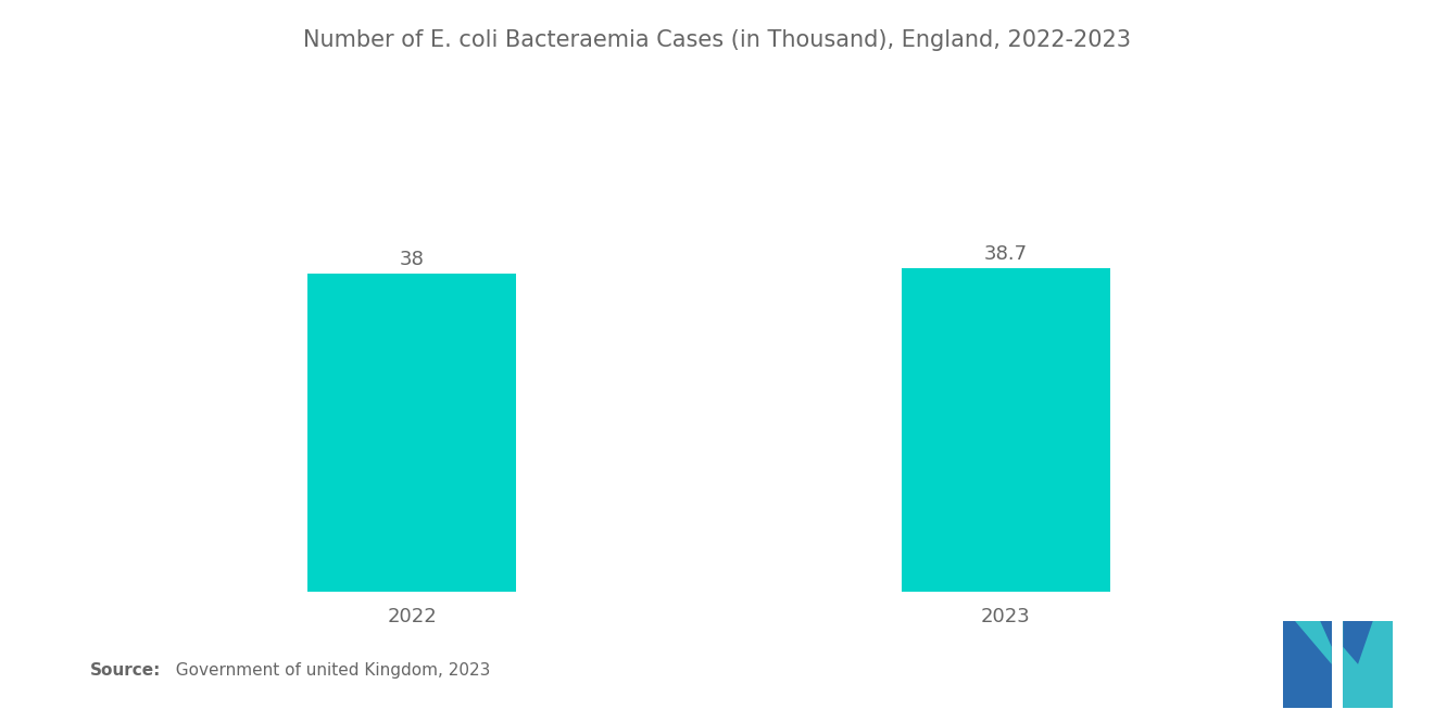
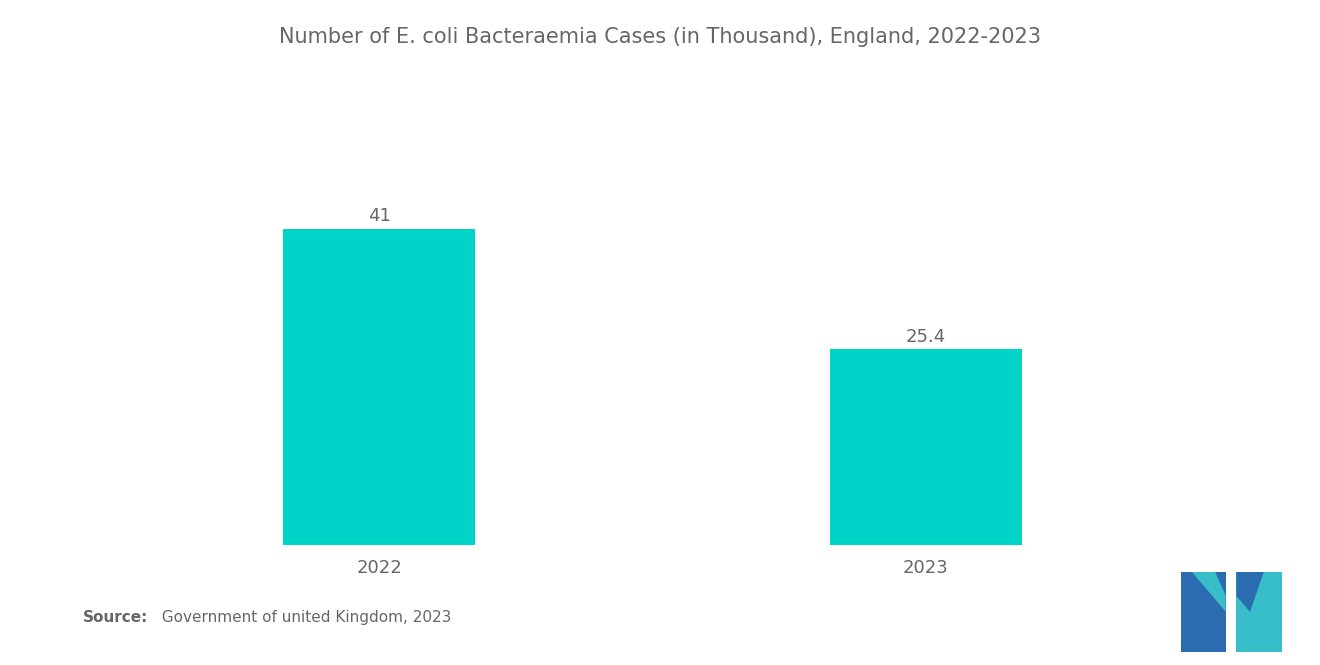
2022: 38 -> 41
2023: 38.7 -> 25.4
